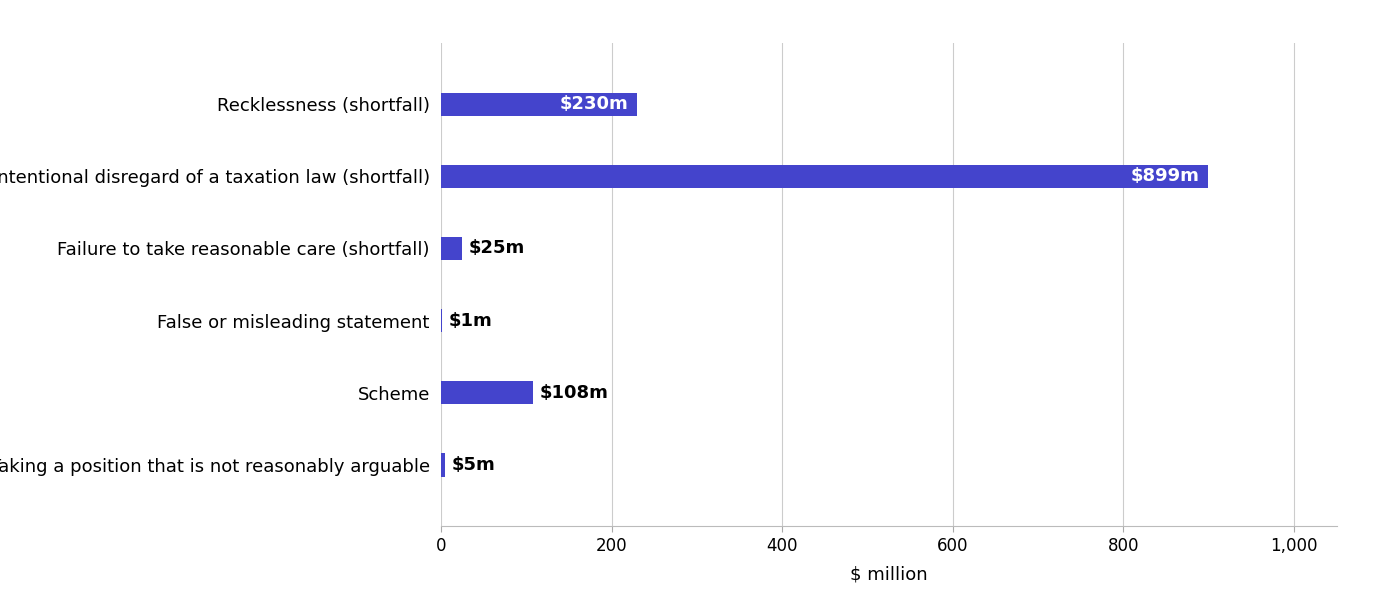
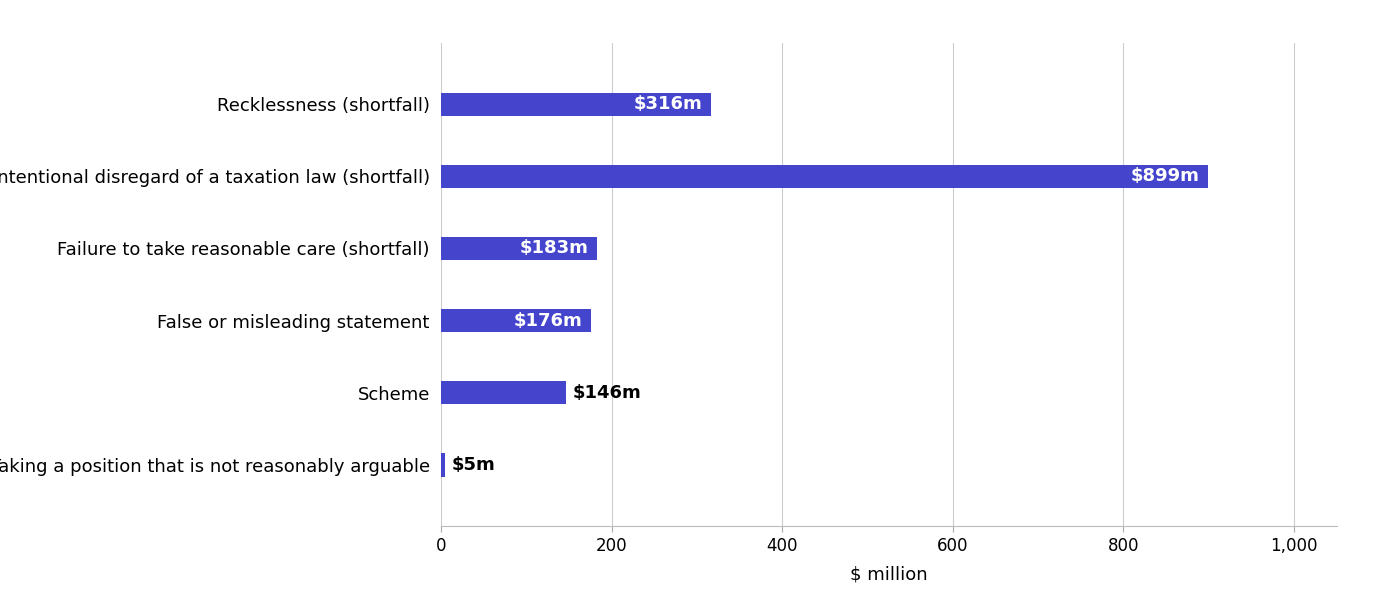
Recklessness (shortfall): $230m -> $316m
Failure to take reasonable care (shortfall): $25m -> $183m
False or misleading statement: $1m -> $176m
Scheme: $108m -> $146m
